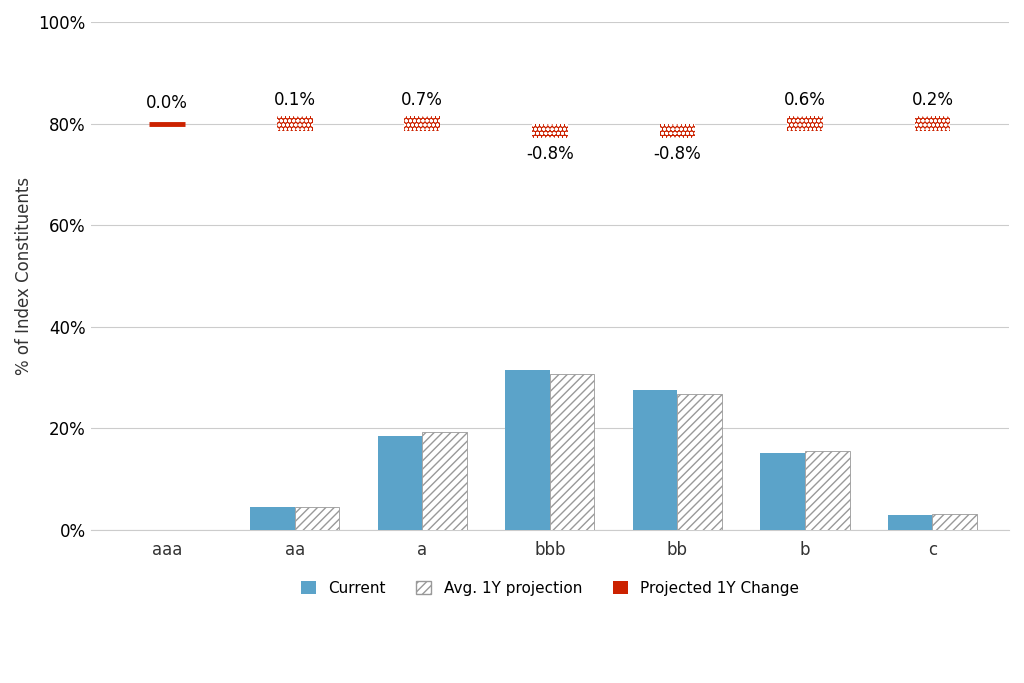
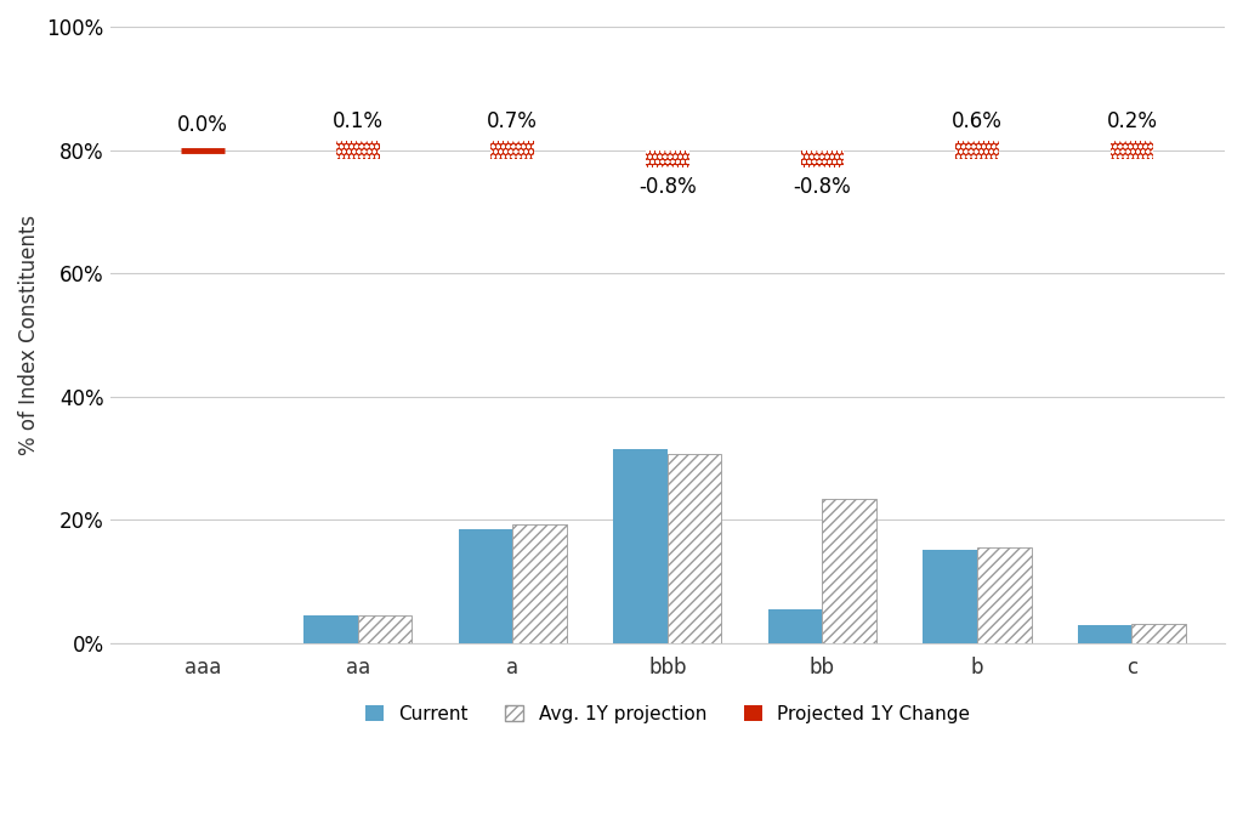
Current/bb: 27.5% -> 5.6%
Avg. 1Y projection/bb: 26.7% -> 23.4%
